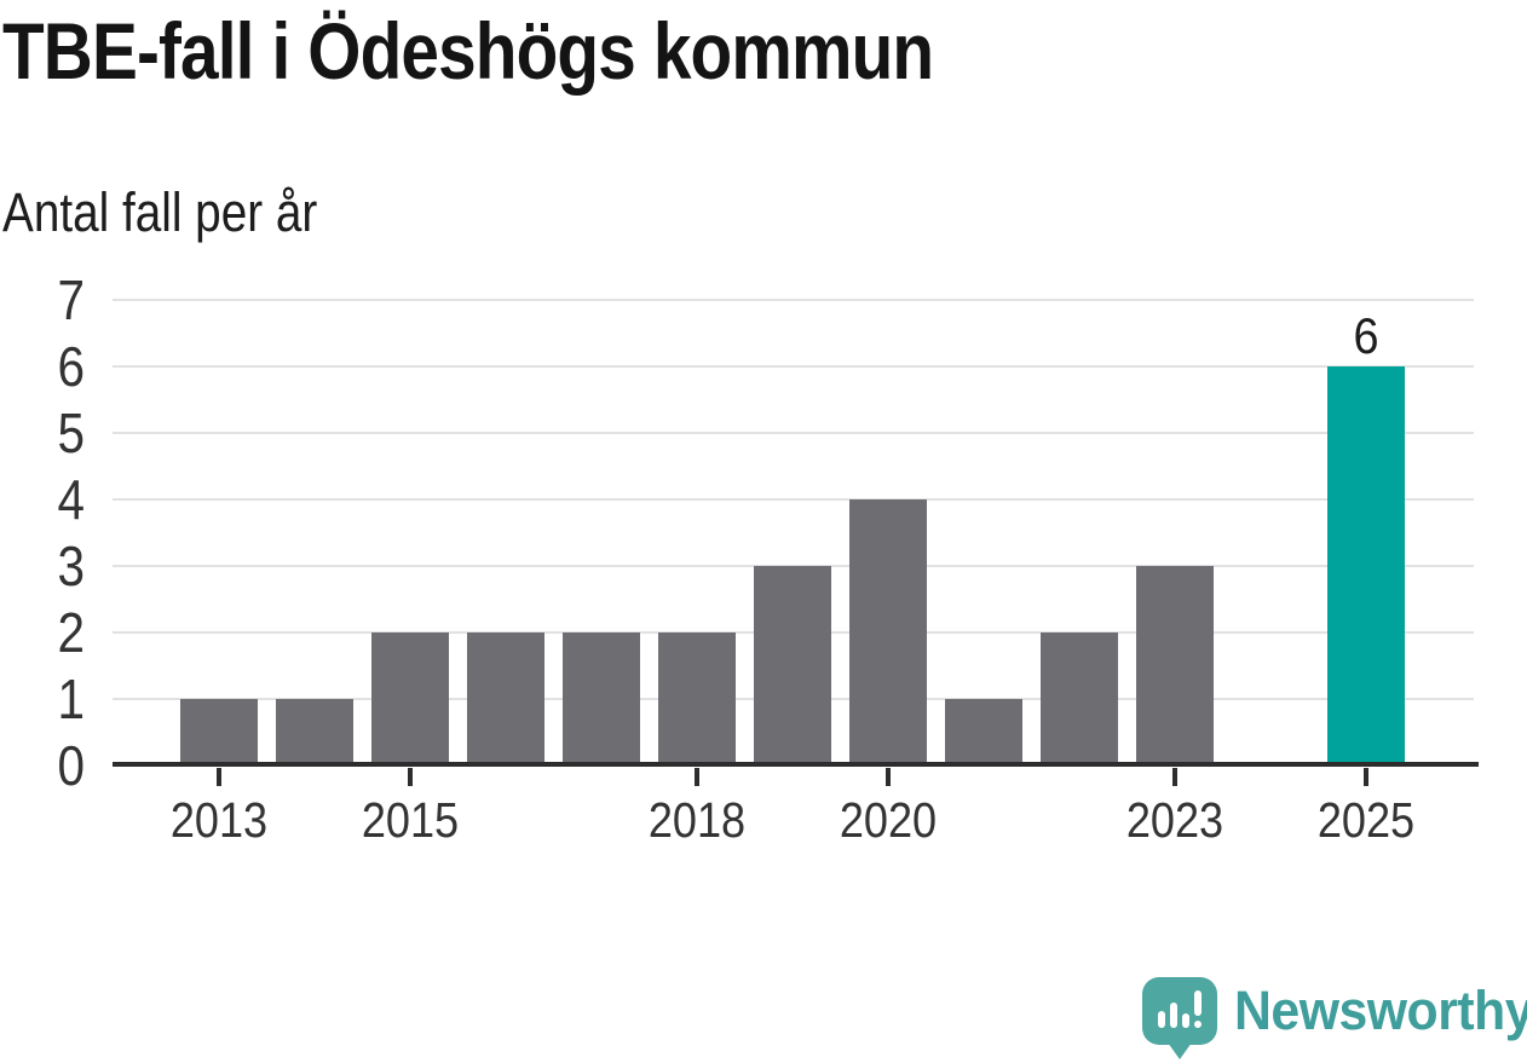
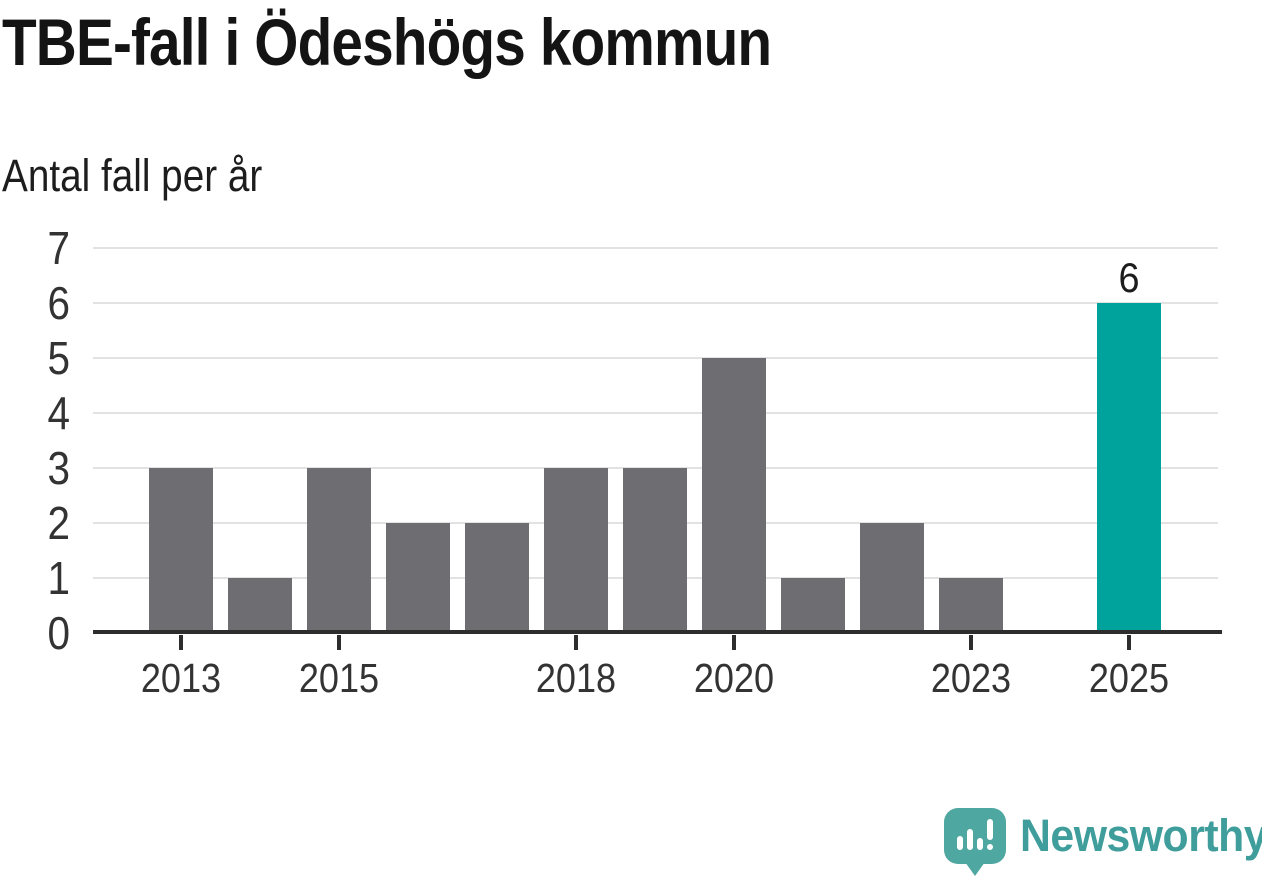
2013: 1 -> 3
2015: 2 -> 3
2018: 2 -> 3
2020: 4 -> 5
2023: 3 -> 1
